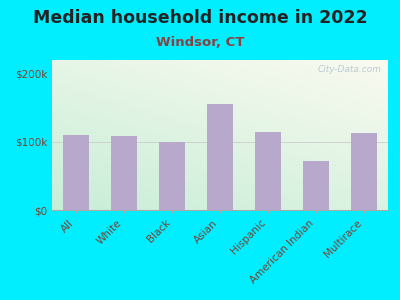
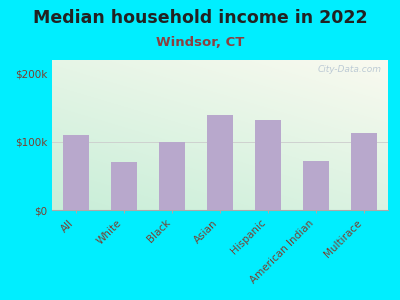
White: $108k -> $70k
Asian: $155k -> $140k
Hispanic: $115k -> $132k
